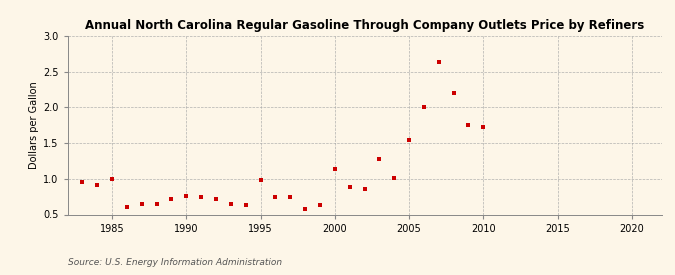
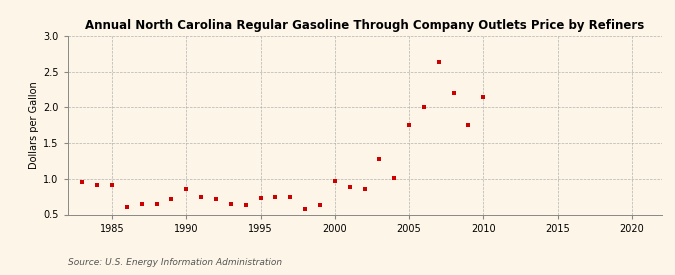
1985: 1.00 -> 0.91
1990: 0.76 -> 0.85
1995: 0.98 -> 0.73
2000: 1.14 -> 0.97
2005: 1.54 -> 1.75
2010: 1.72 -> 2.15
